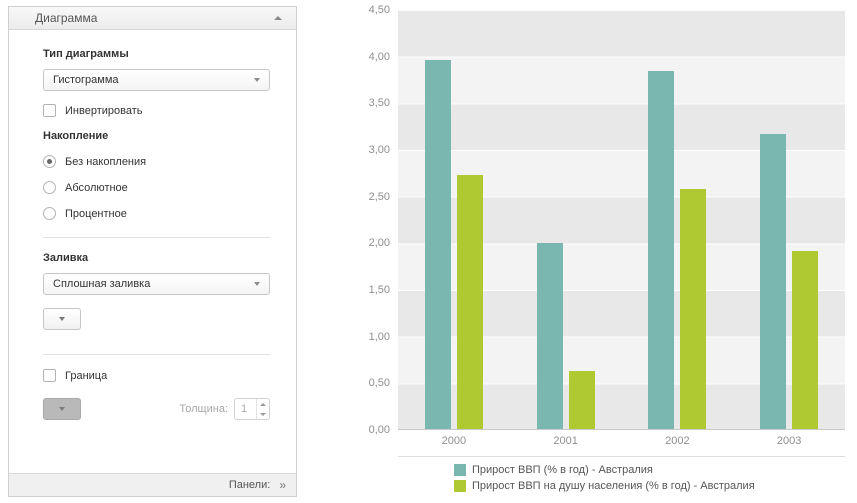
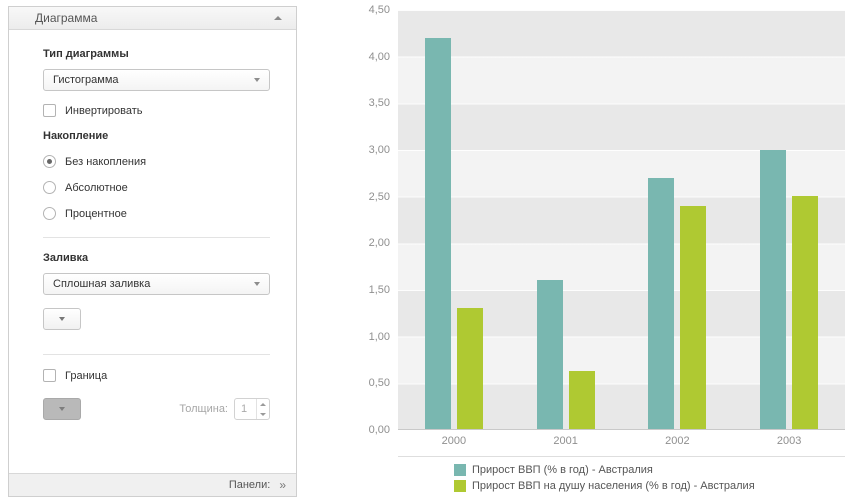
Прирост ВВП (% в год) - Австралия/2000: 4,0 -> 4,2
Прирост ВВП на душу населения (% в год) - Австралия/2000: 2,7 -> 1,3
Прирост ВВП (% в год) - Австралия/2001: 2,0 -> 1,6
Прирост ВВП (% в год) - Австралия/2002: 3,9 -> 2,7
Прирост ВВП на душу населения (% в год) - Австралия/2002: 2,6 -> 2,4
Прирост ВВП (% в год) - Австралия/2003: 3,2 -> 3,0
Прирост ВВП на душу населения (% в год) - Австралия/2003: 1,9 -> 2,5
